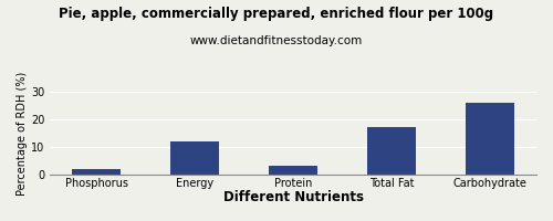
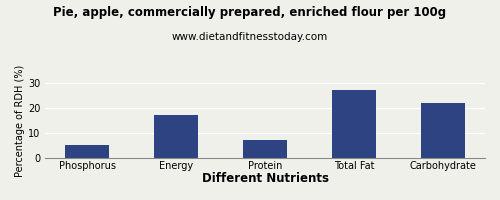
Phosphorus: 2 -> 5
Energy: 12 -> 17
Protein: 3 -> 7
Total Fat: 17 -> 27
Carbohydrate: 26 -> 22
